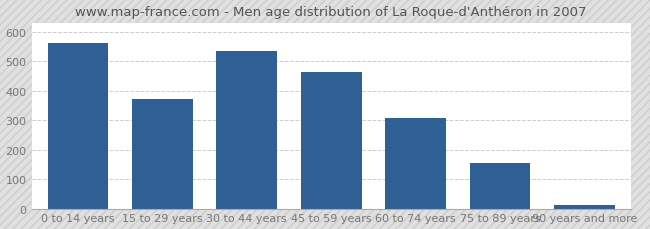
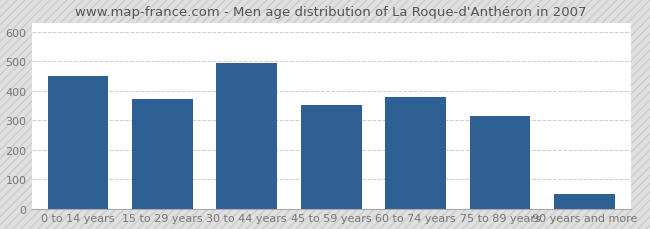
0 to 14 years: 563 -> 450
30 to 44 years: 533 -> 495
45 to 59 years: 463 -> 350
60 to 74 years: 308 -> 380
75 to 89 years: 155 -> 315
90 years and more: 12 -> 50
